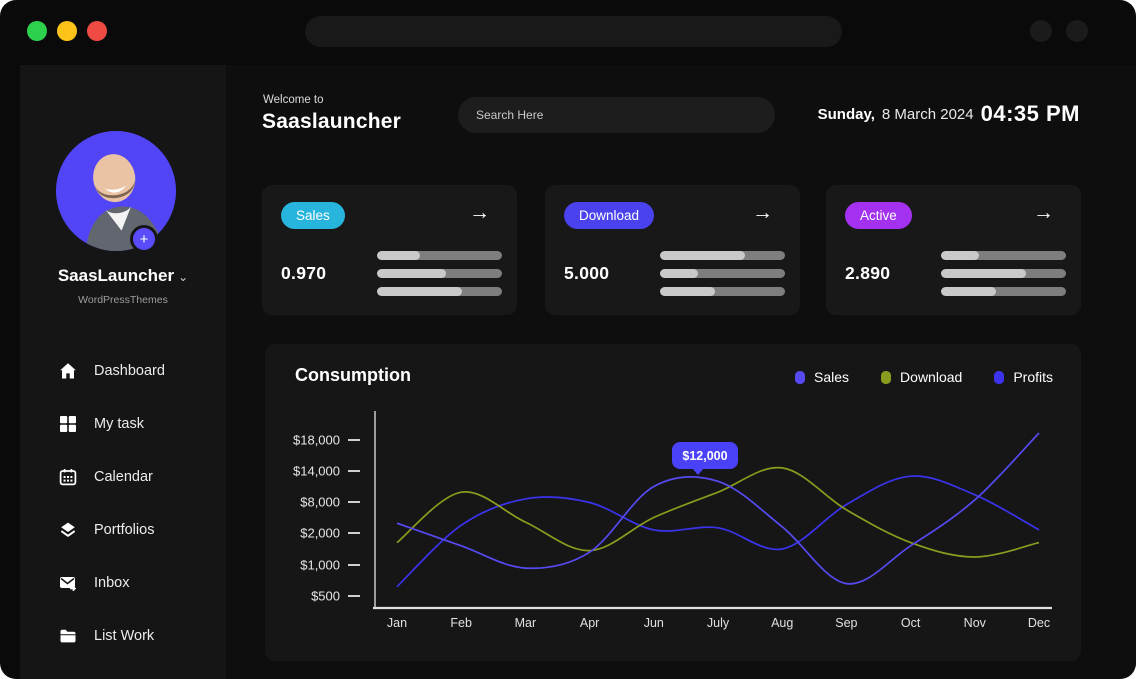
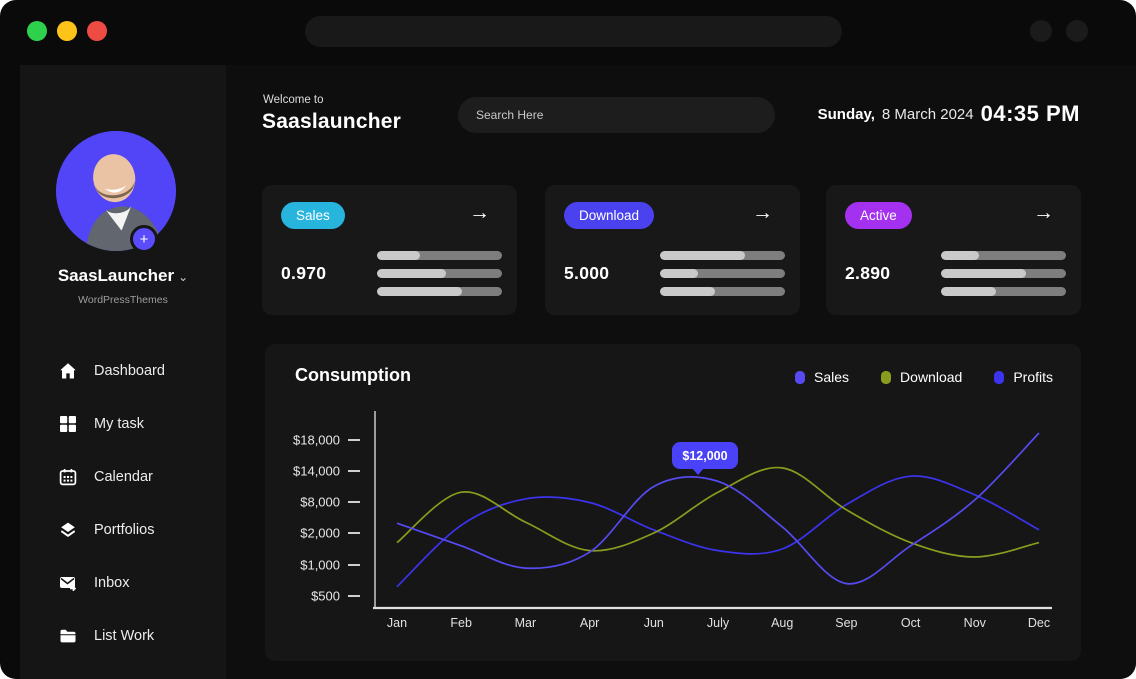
Download/Jun: $5000 -> $2000
Profits/July: $3000 -> $1000
